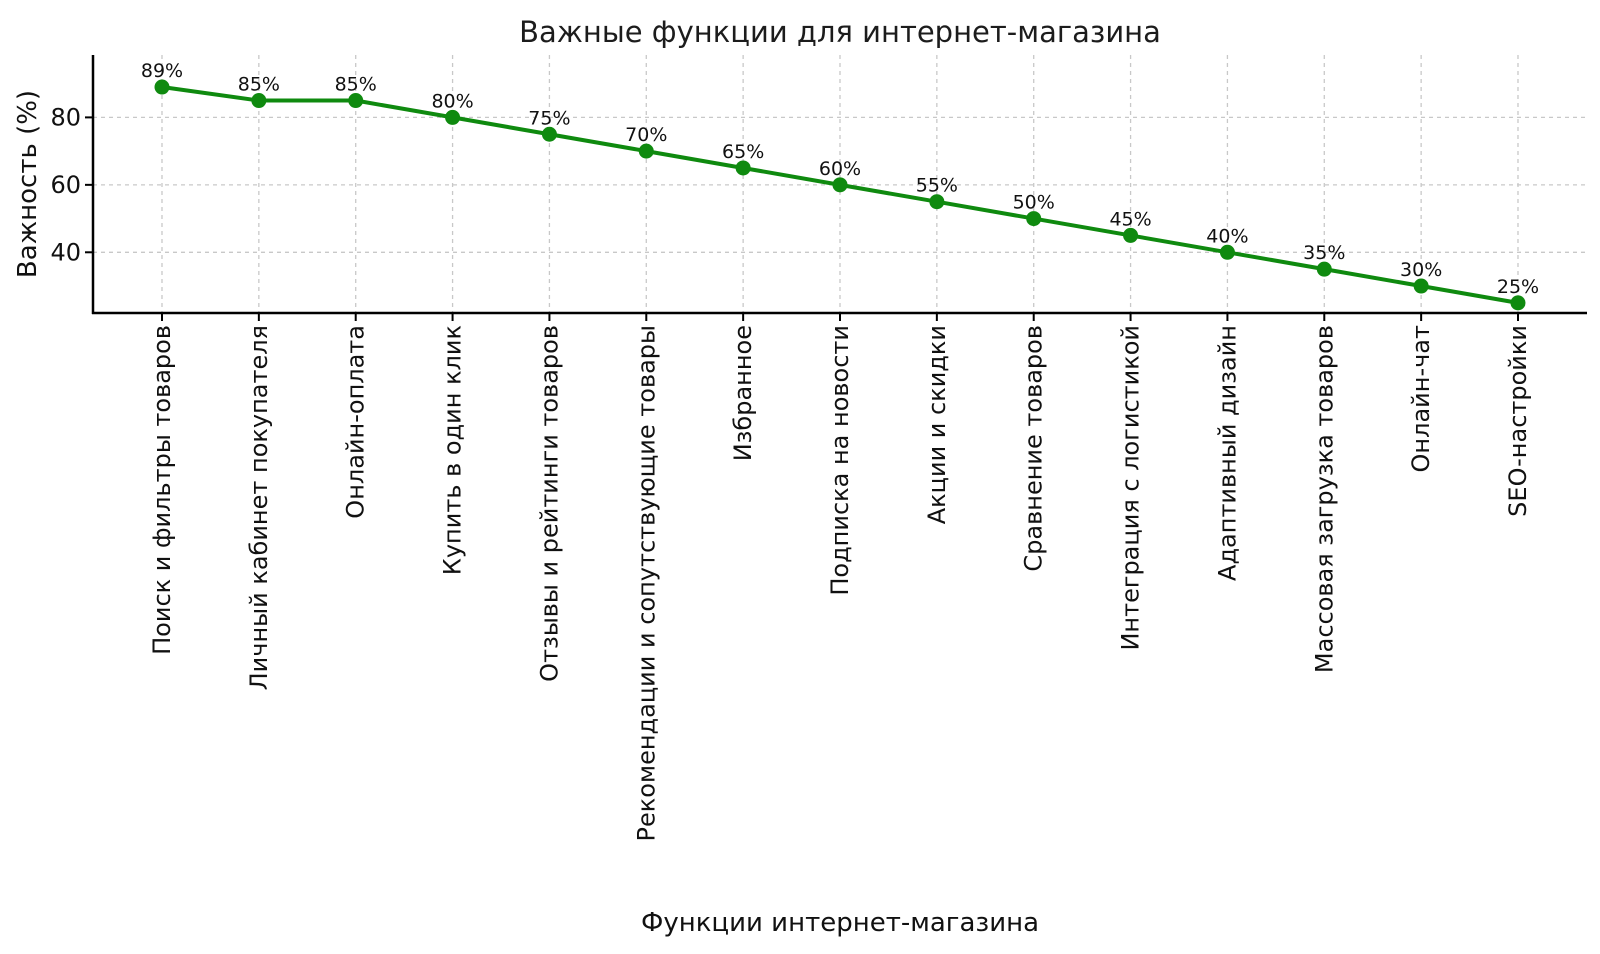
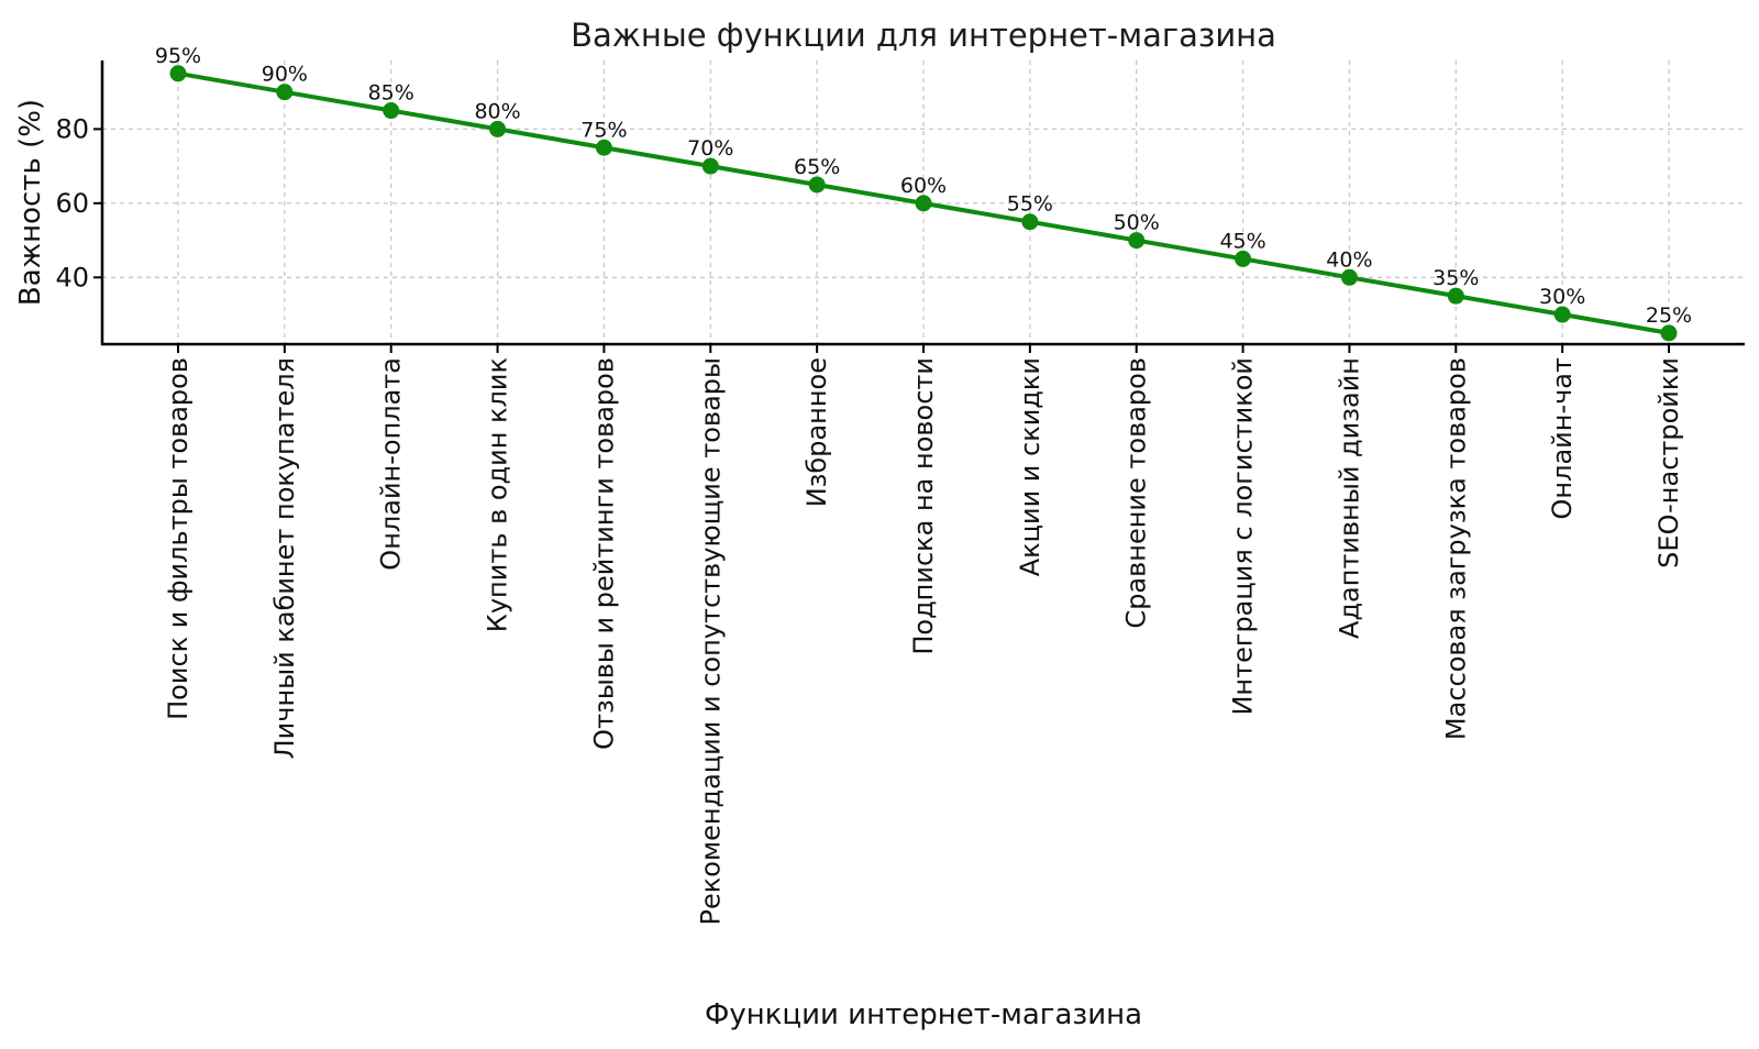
Поиск и фильтры товаров: 89% -> 95%
Личный кабинет покупателя: 85% -> 90%
